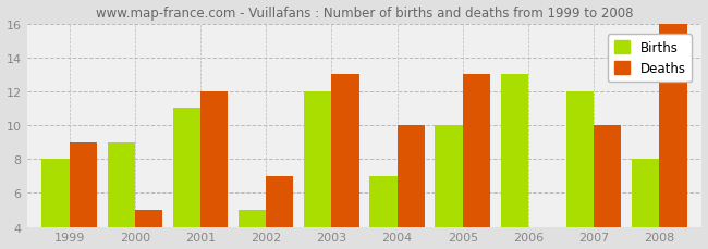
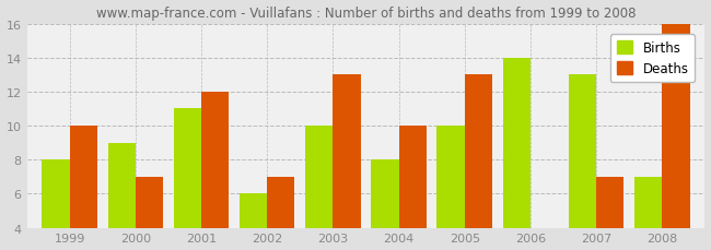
Deaths/1999: 9 -> 10
Deaths/2000: 5 -> 7
Births/2002: 5 -> 6
Births/2003: 12 -> 10
Births/2004: 7 -> 8
Births/2006: 13 -> 14
Births/2007: 12 -> 13
Deaths/2007: 10 -> 7
Births/2008: 8 -> 7
